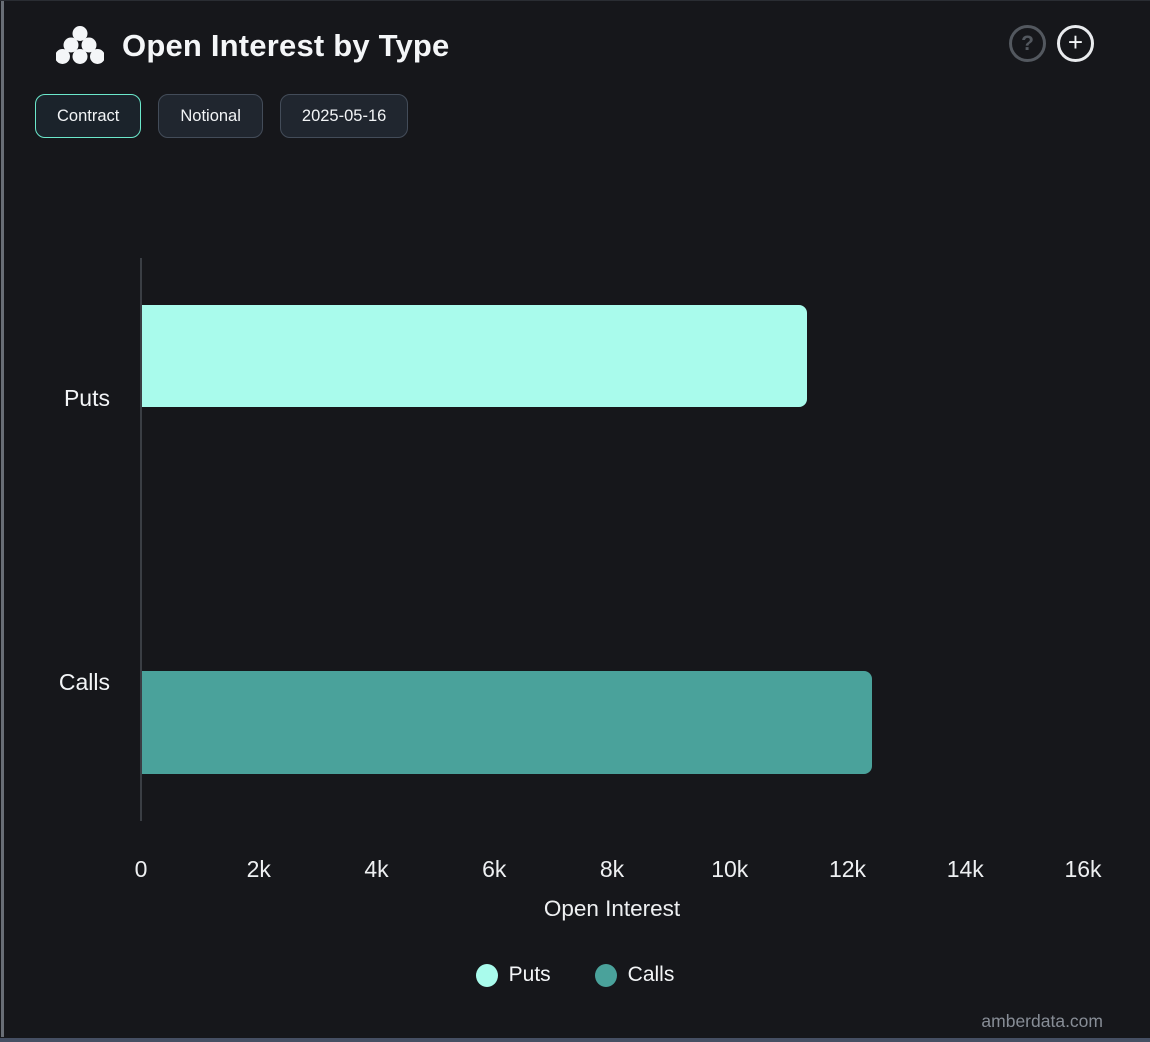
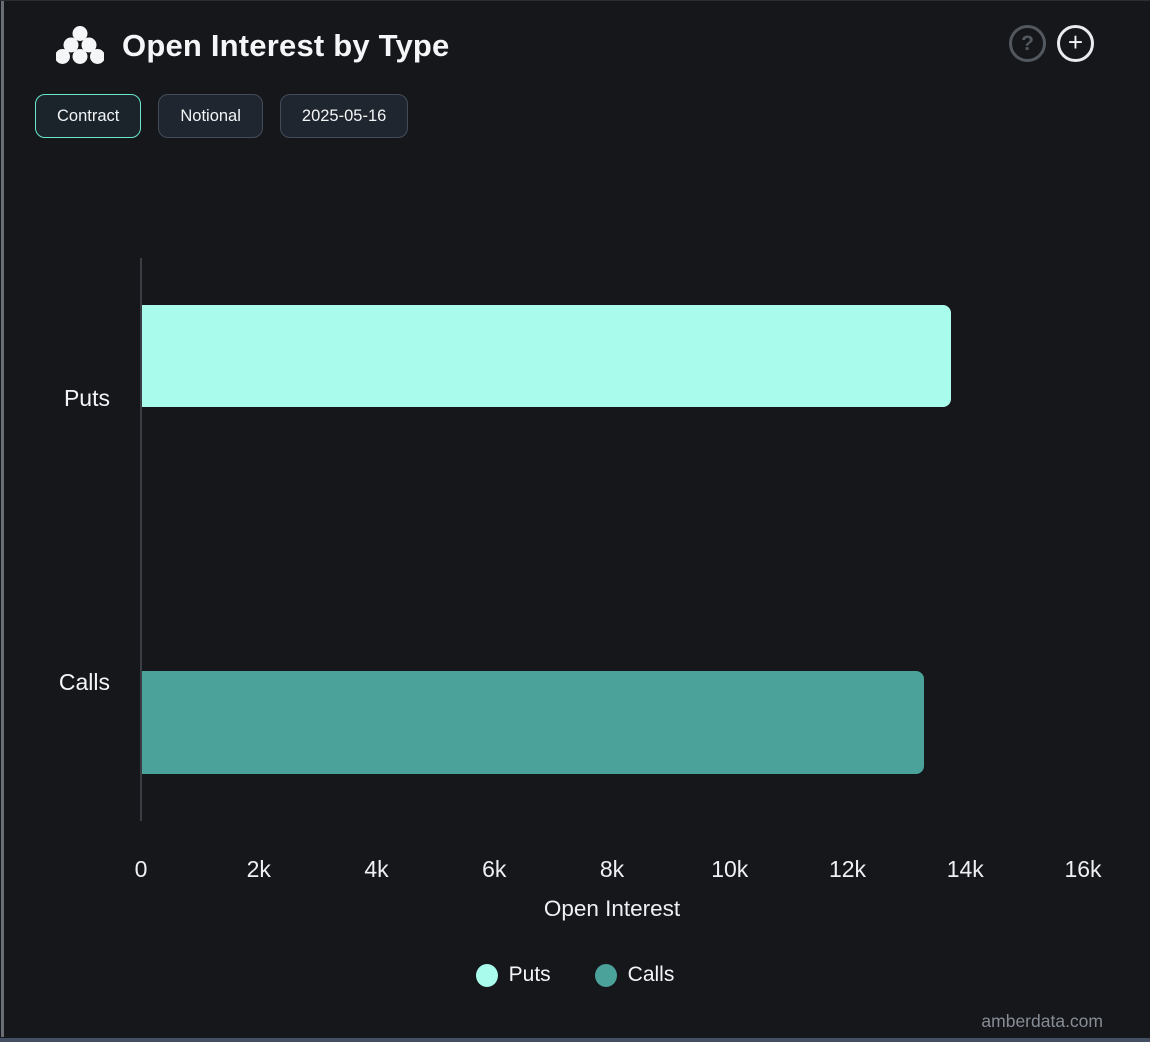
Puts: 11.3k -> 13.7k
Calls: 12.4k -> 13.3k
